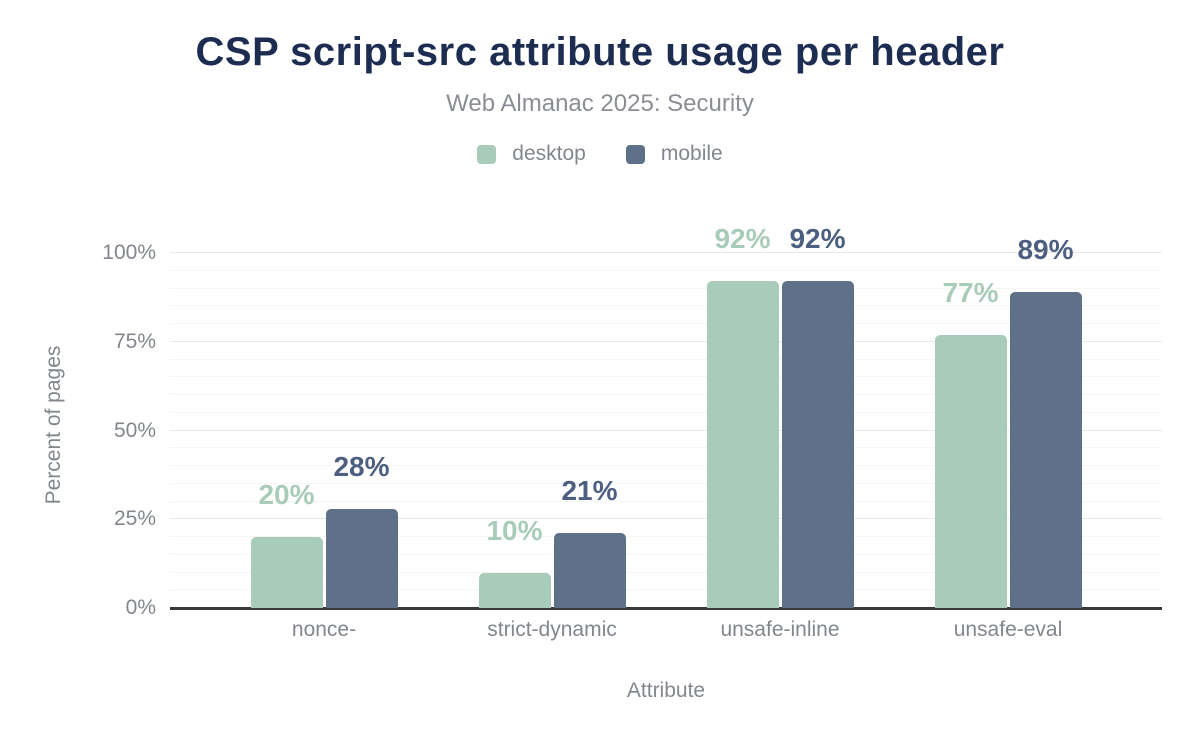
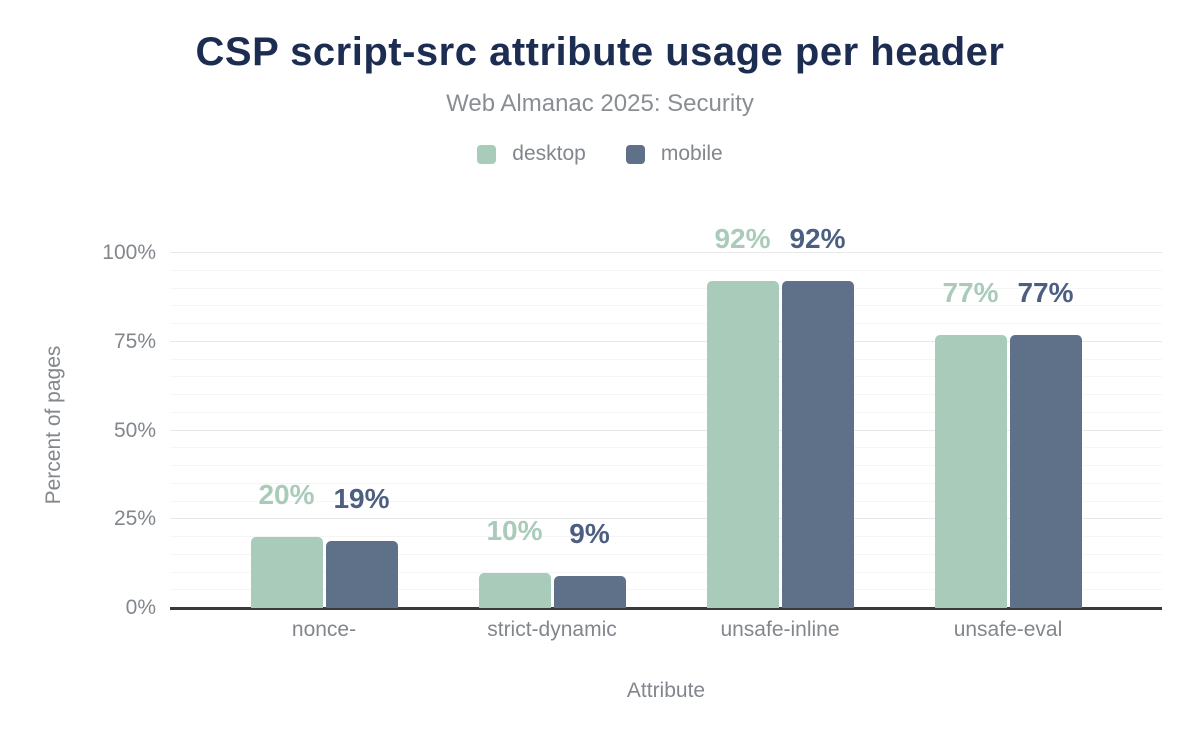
mobile/nonce-: 28% -> 19%
mobile/strict-dynamic: 21% -> 9%
mobile/unsafe-eval: 89% -> 77%
